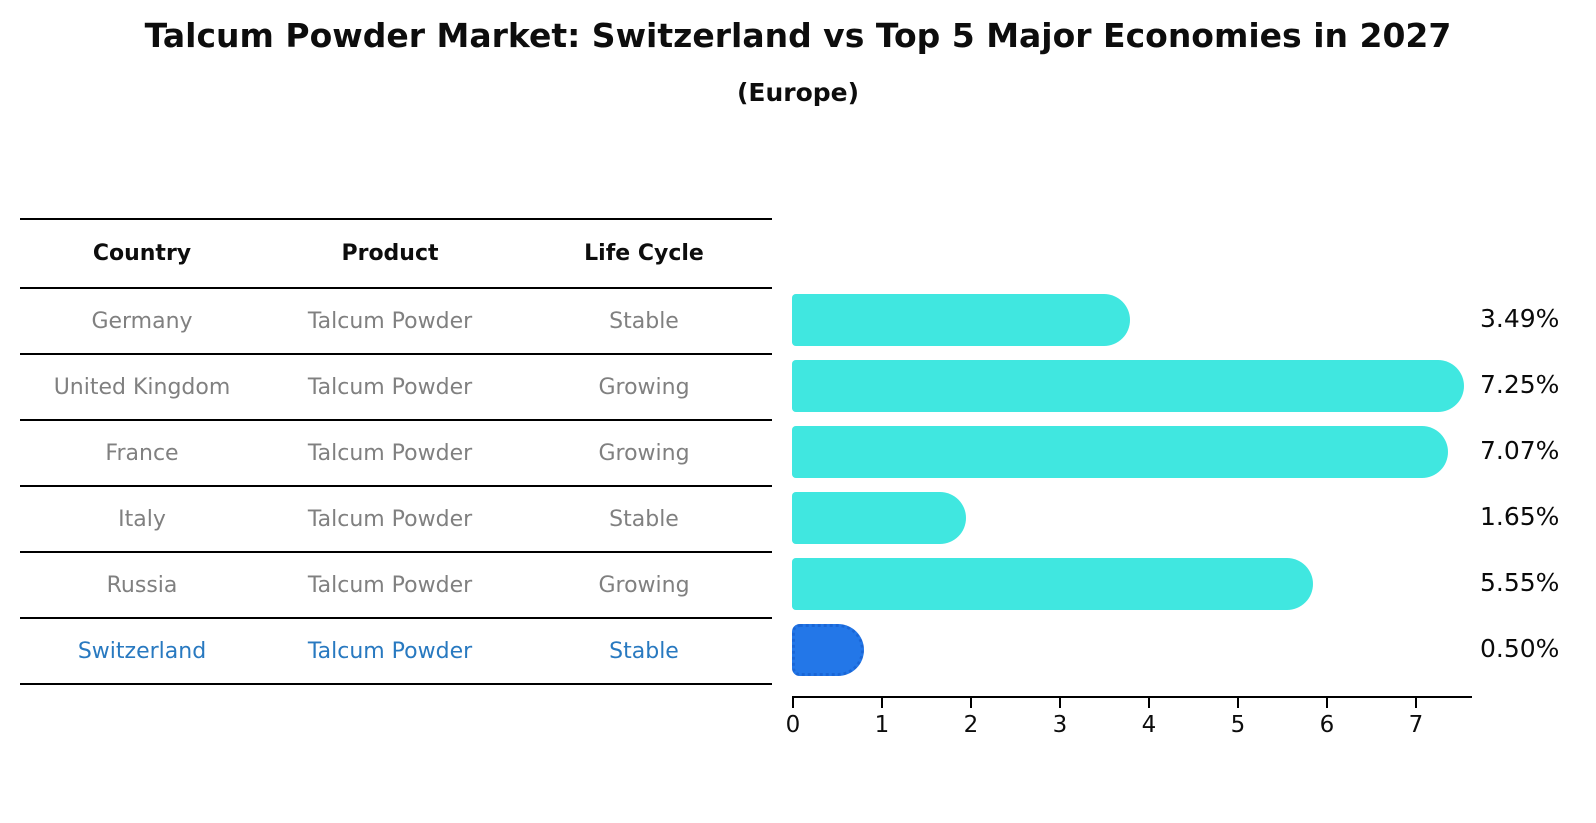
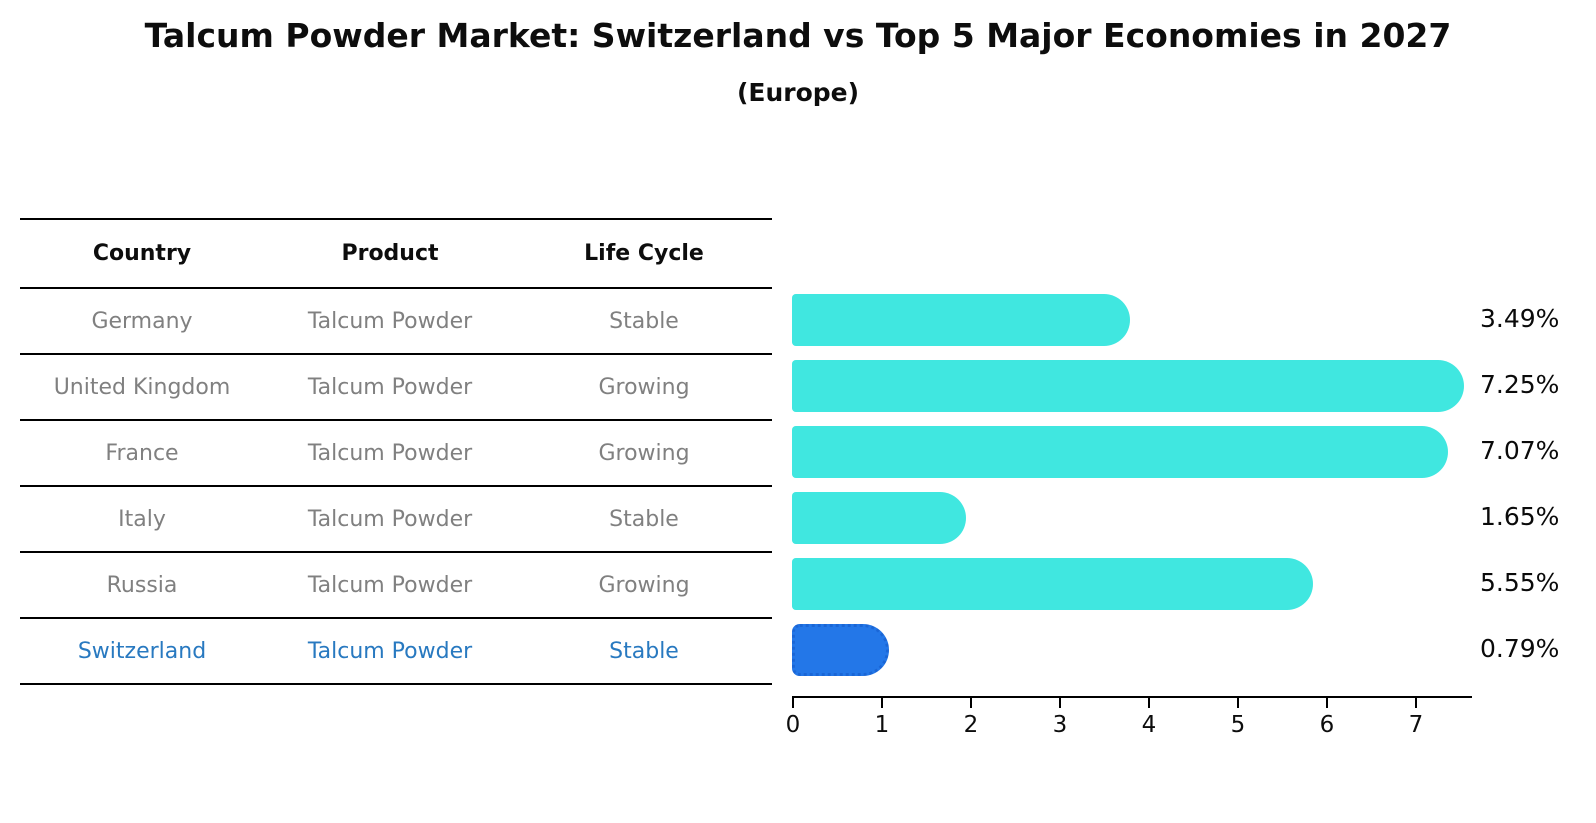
Switzerland: 0.50% -> 0.79%
